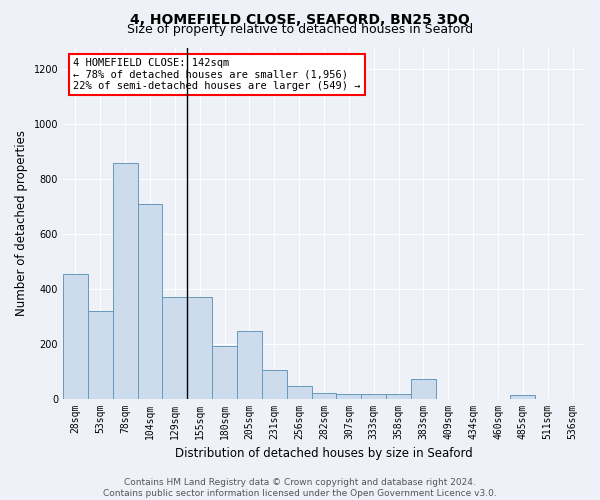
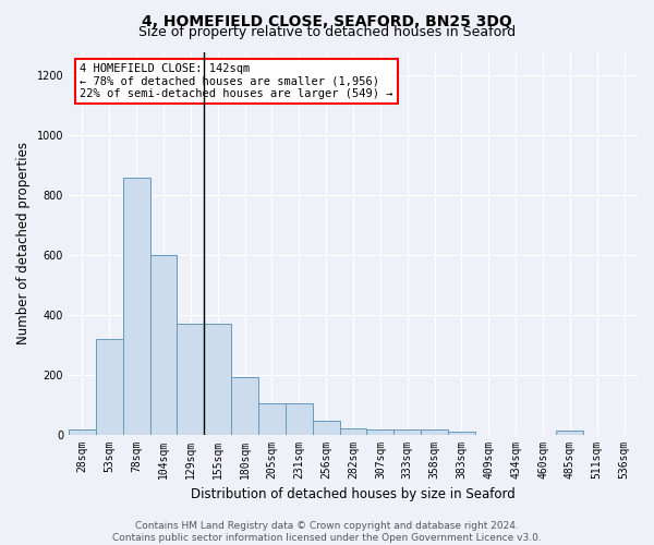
28sqm: 455 -> 15
104sqm: 710 -> 600
205sqm: 245 -> 105
383sqm: 70 -> 10
